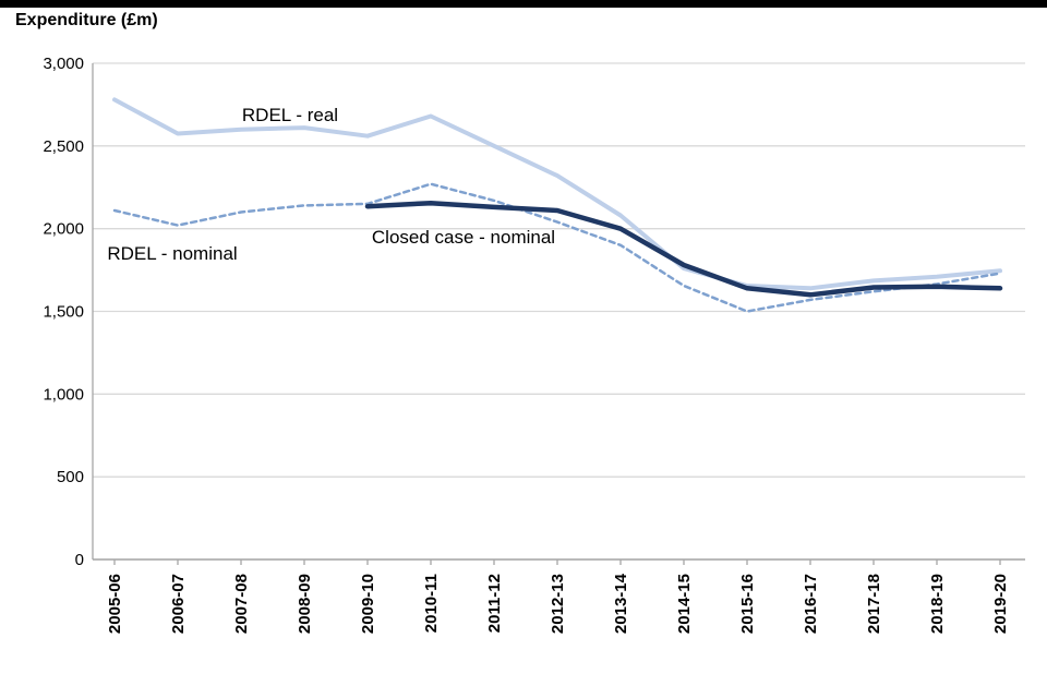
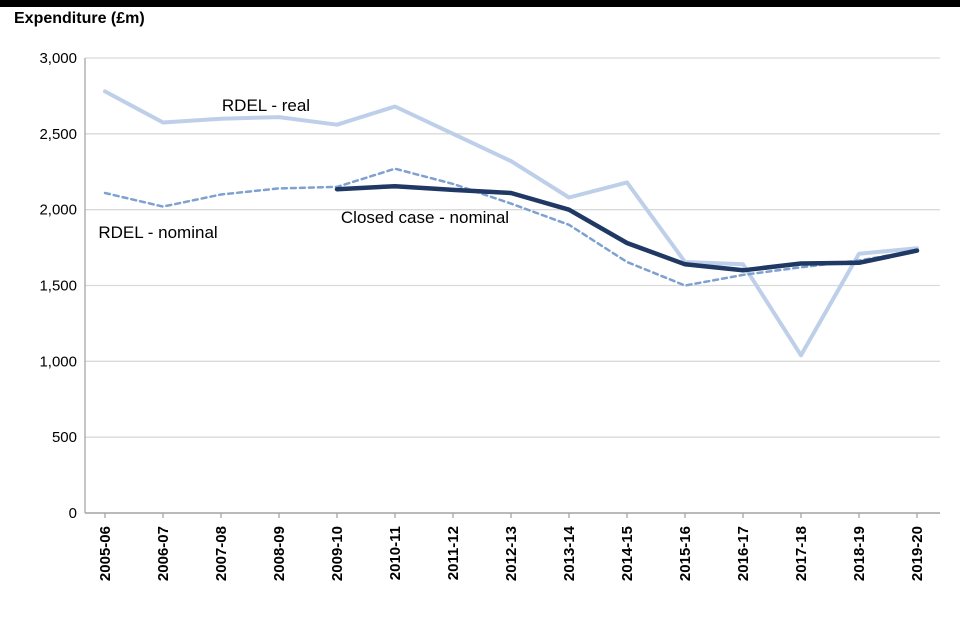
RDEL - real/2014-15: 1760 -> 2180
RDEL - real/2017-18: 1680 -> 1040
Closed case - nominal/2019-20: 1640 -> 1730
